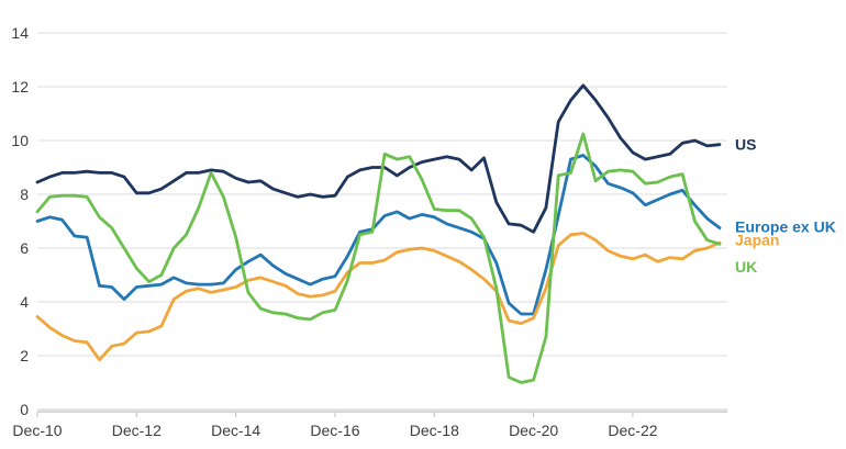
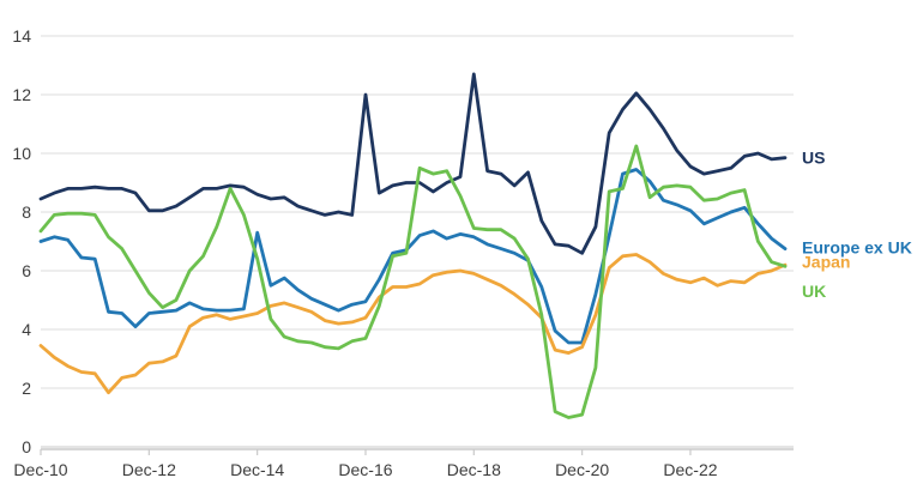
Europe ex UK/Dec-14: 5.2 -> 7.3
US/Dec-16: 8.0 -> 12.0
US/Dec-18: 9.3 -> 12.7
